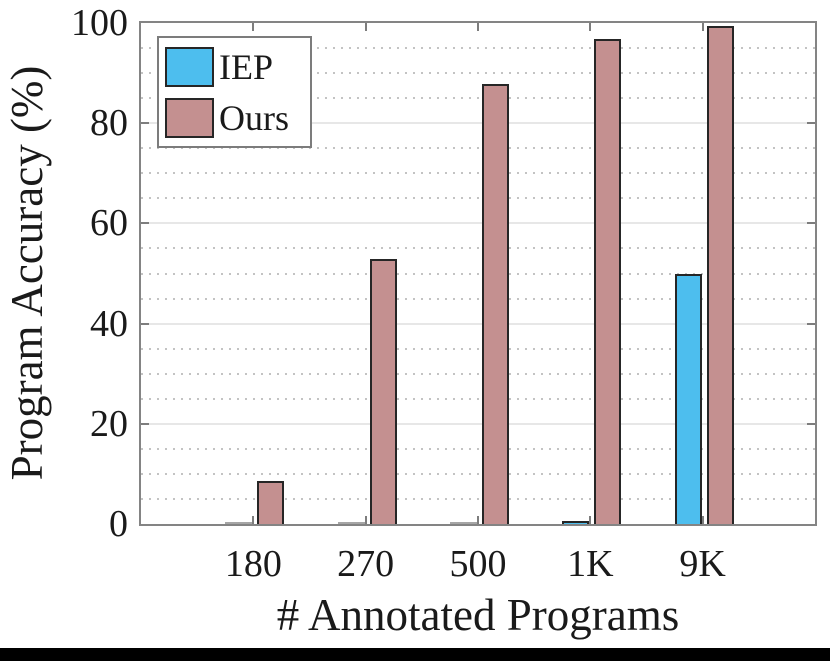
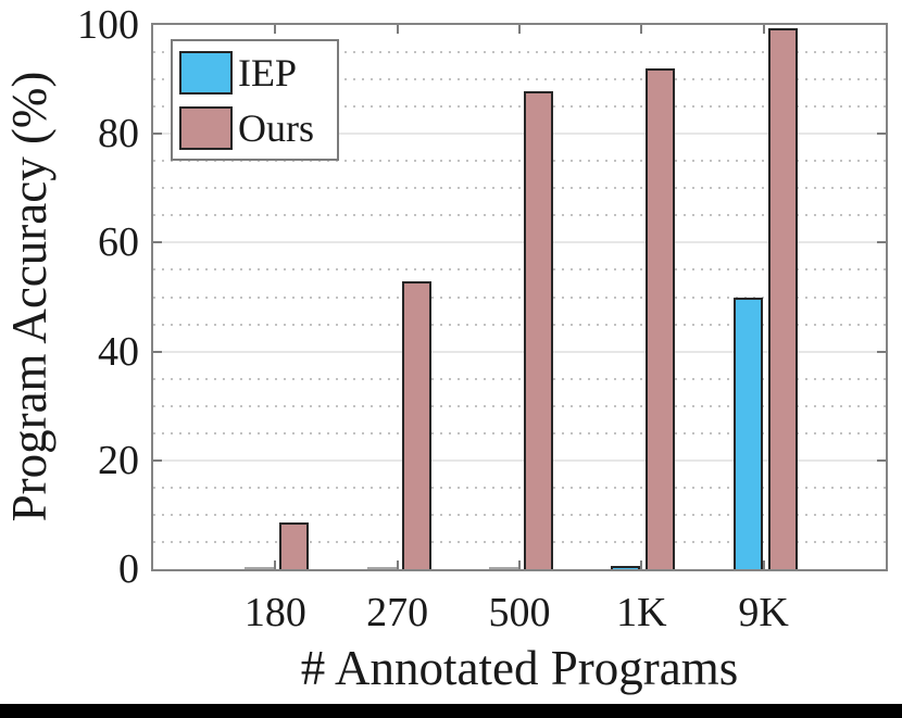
Ours/1K: 97 -> 92
